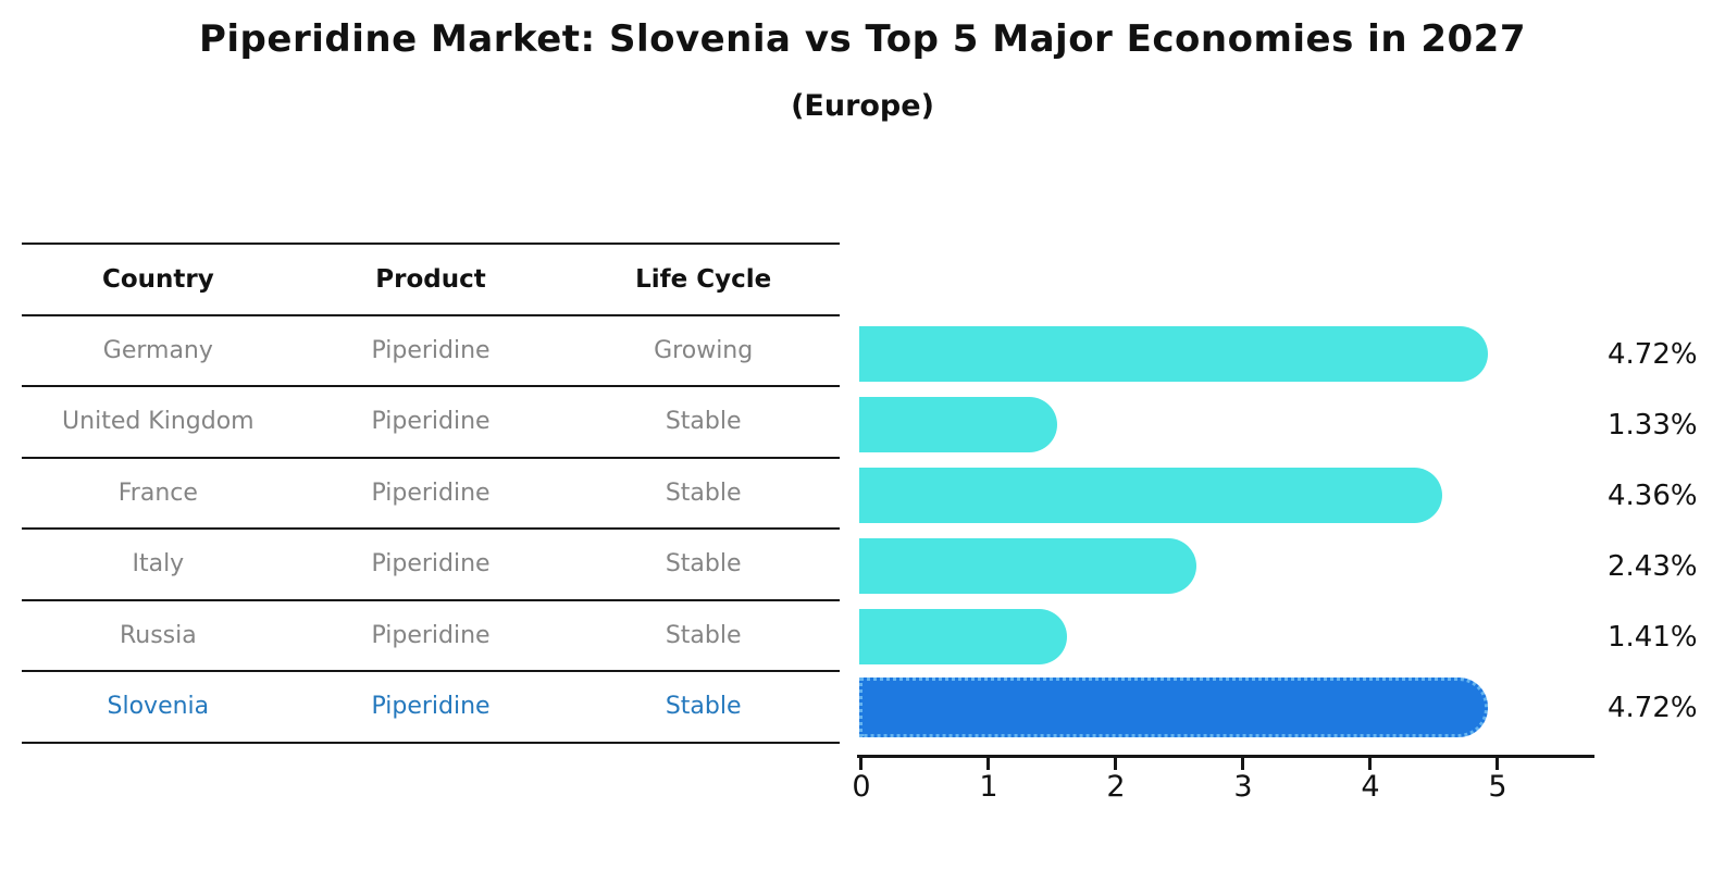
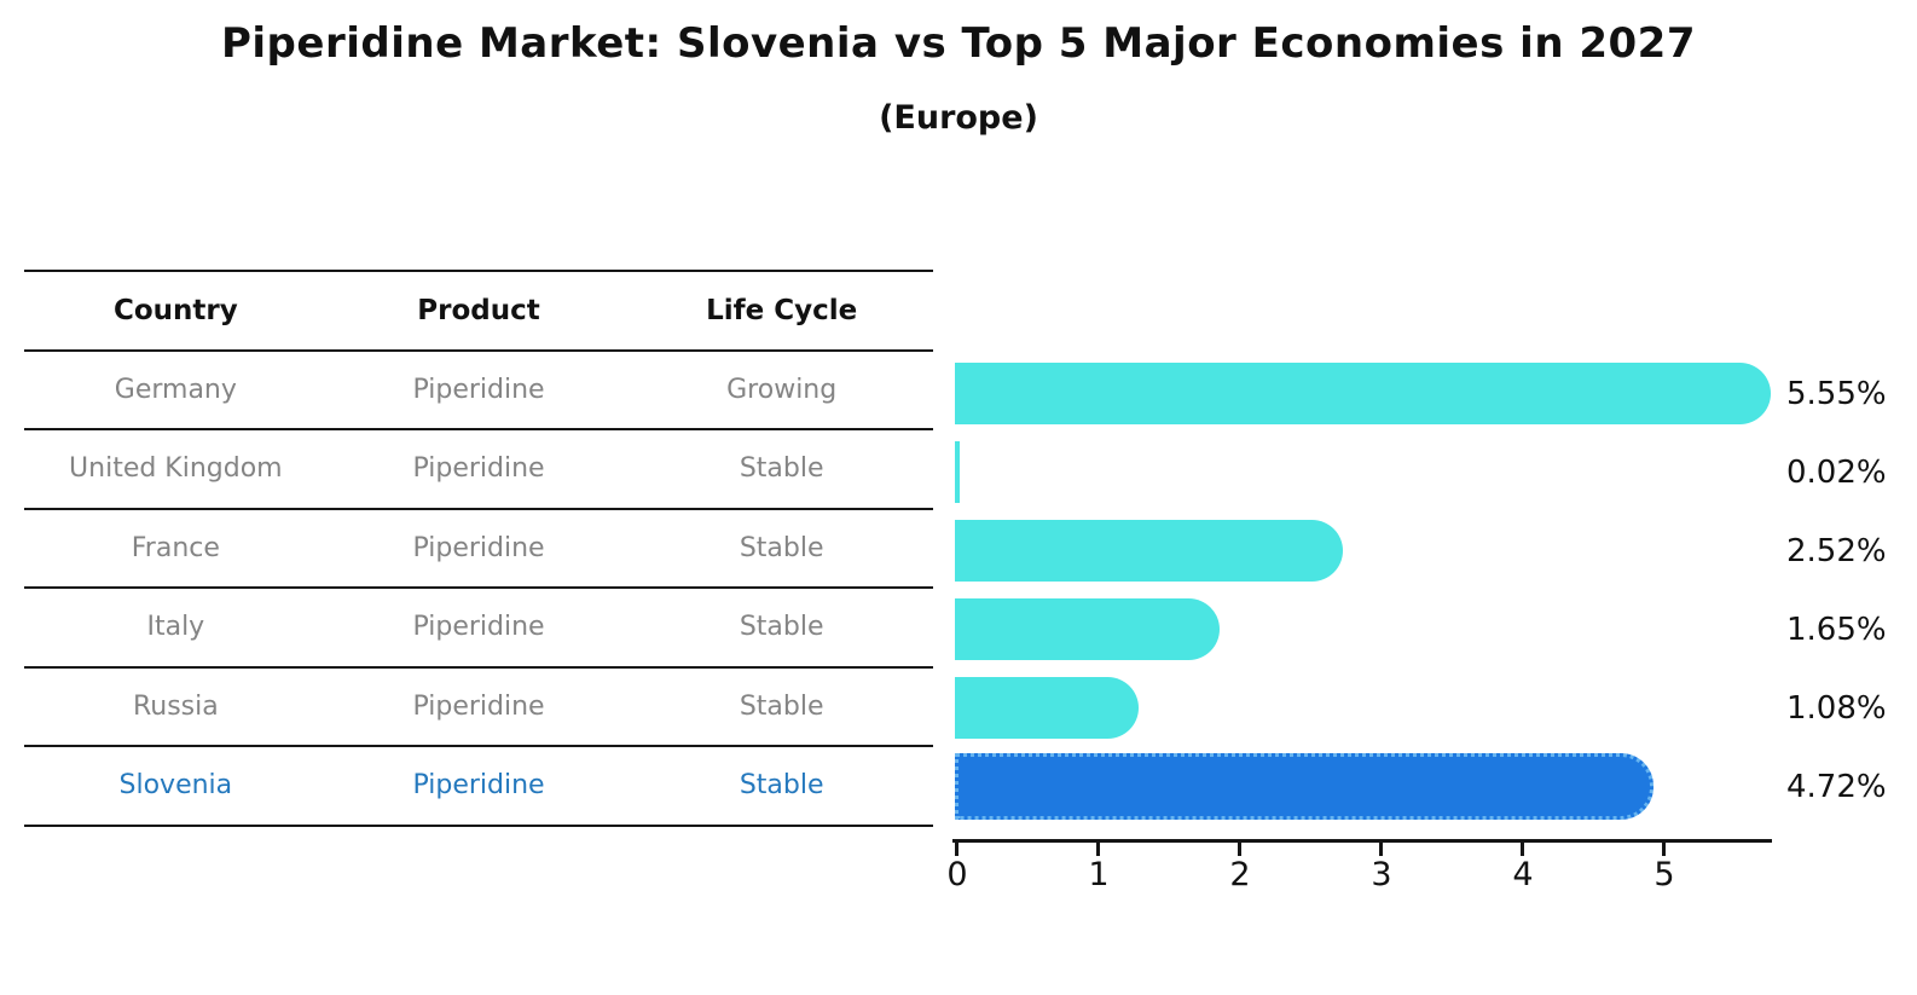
Germany: 4.72% -> 5.55%
United Kingdom: 1.33% -> 0.02%
France: 4.36% -> 2.52%
Italy: 2.43% -> 1.65%
Russia: 1.41% -> 1.08%
